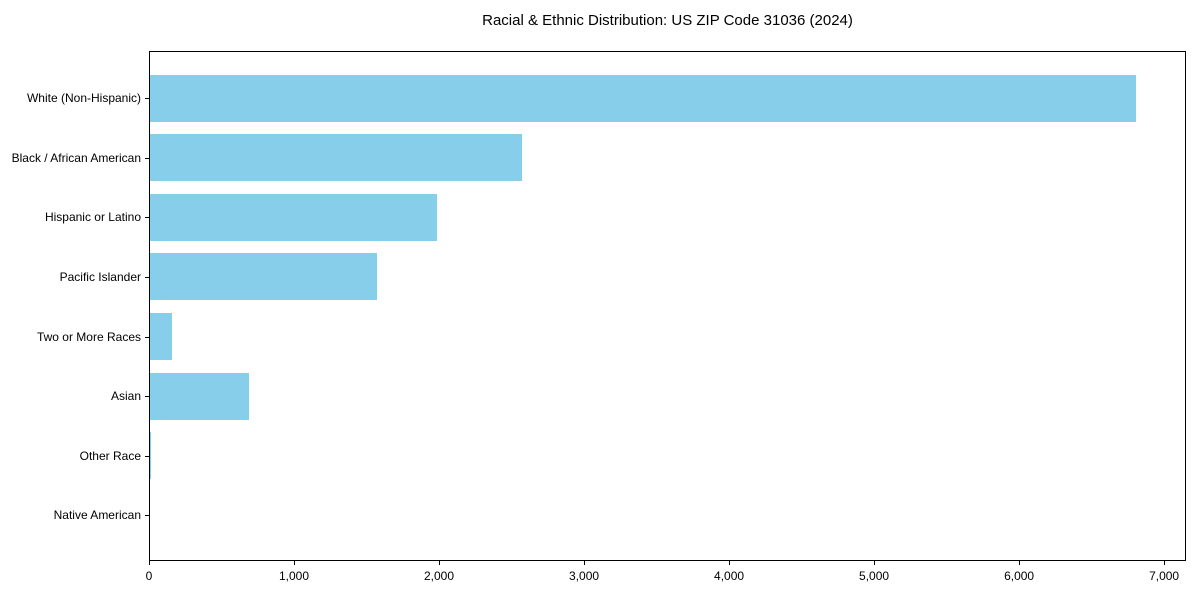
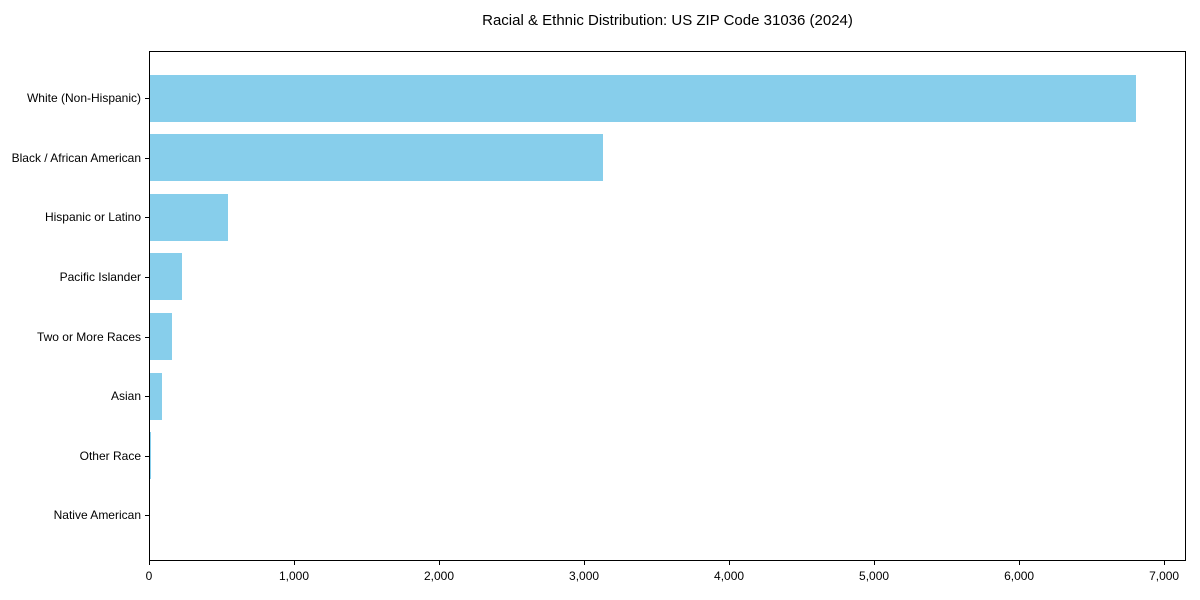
Black / African American: 2570 -> 3130
Hispanic or Latino: 1980 -> 540
Pacific Islander: 1570 -> 220
Asian: 680 -> 80
